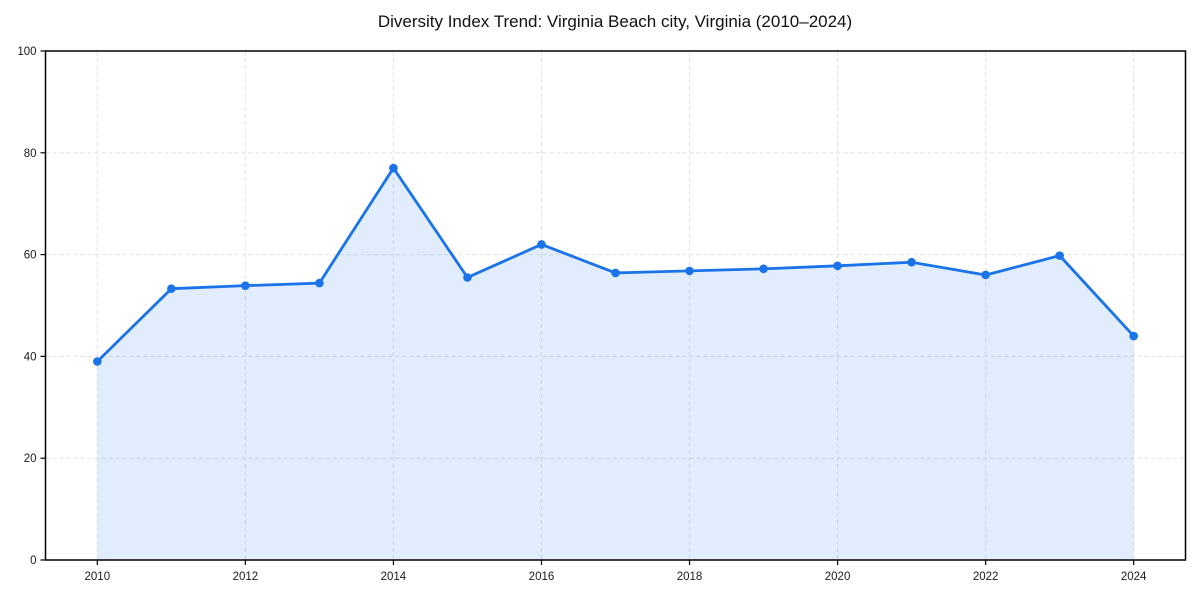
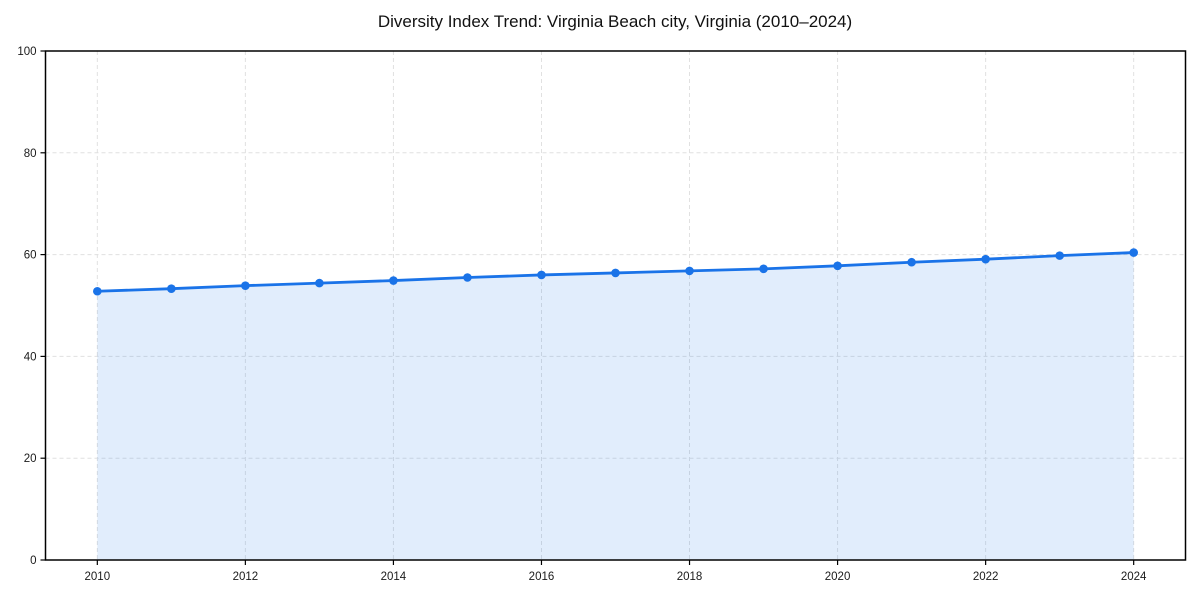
2010: 39 -> 53
2014: 77 -> 55
2016: 62 -> 56
2022: 56 -> 59
2024: 44 -> 60
